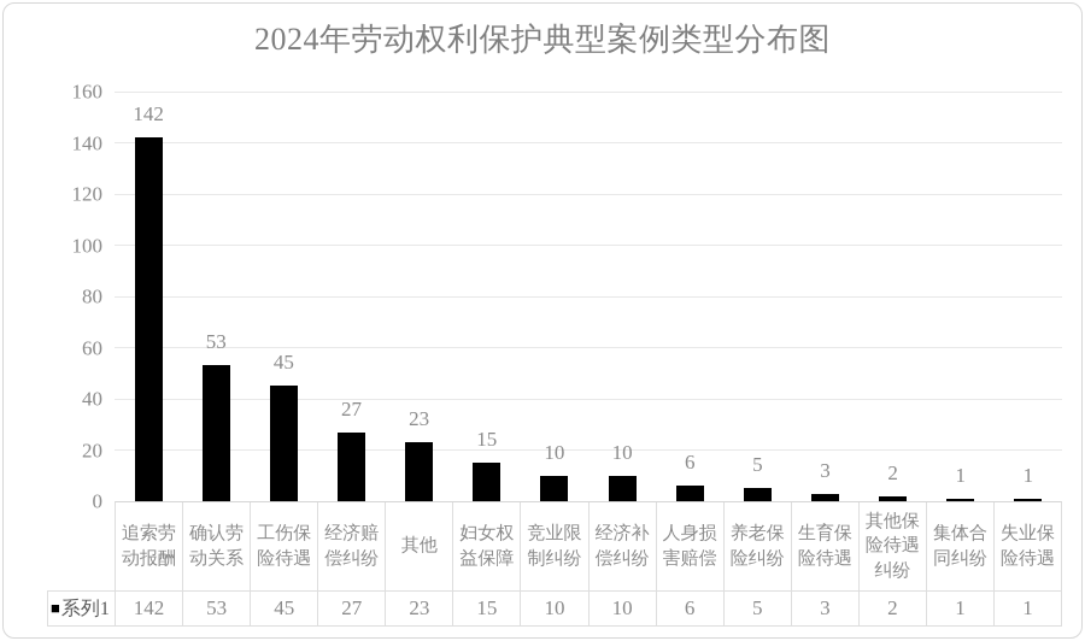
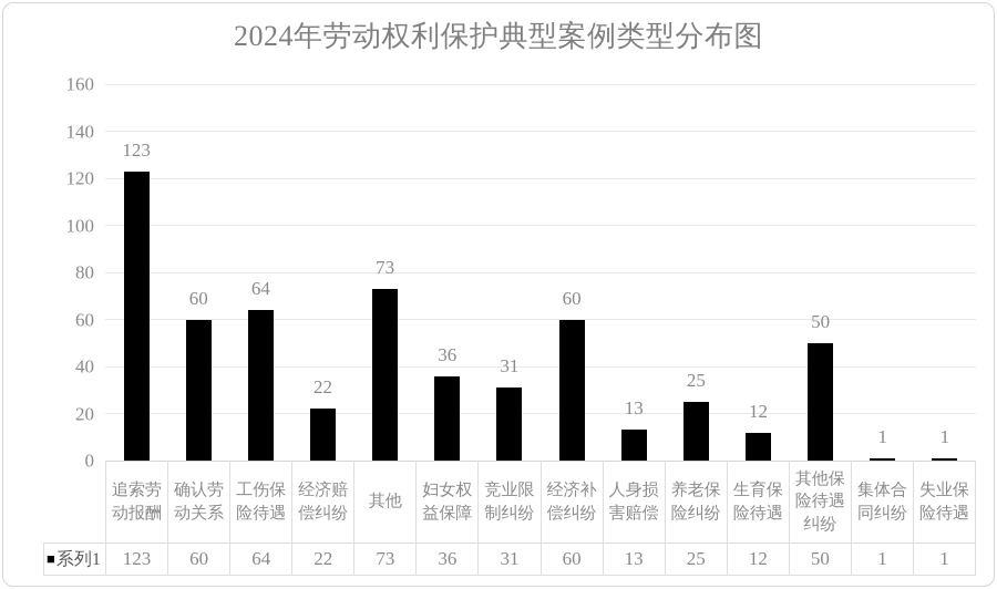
追索劳动报酬: 142 -> 123
确认劳动关系: 53 -> 60
工伤保险待遇: 45 -> 64
经济赔偿纠纷: 27 -> 22
其他: 23 -> 73
妇女权益保障: 15 -> 36
竞业限制纠纷: 10 -> 31
经济补偿纠纷: 10 -> 60
人身损害赔偿: 6 -> 13
养老保险纠纷: 5 -> 25
生育保险待遇: 3 -> 12
其他保险待遇纠纷: 2 -> 50
